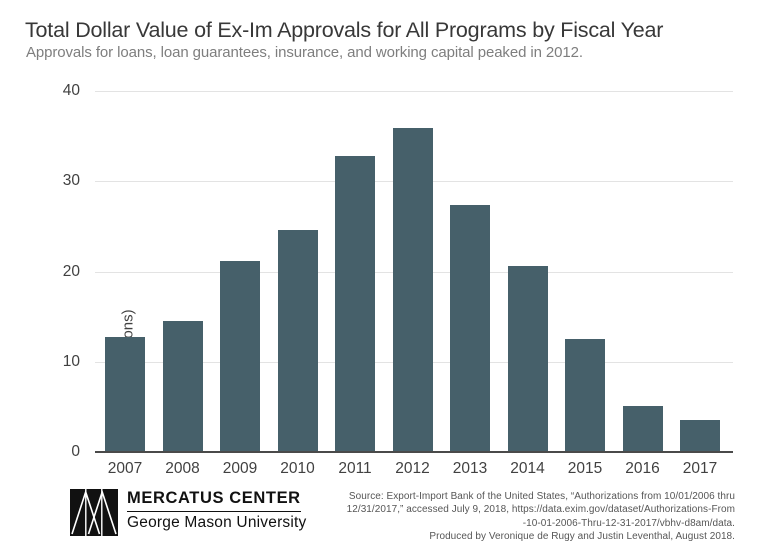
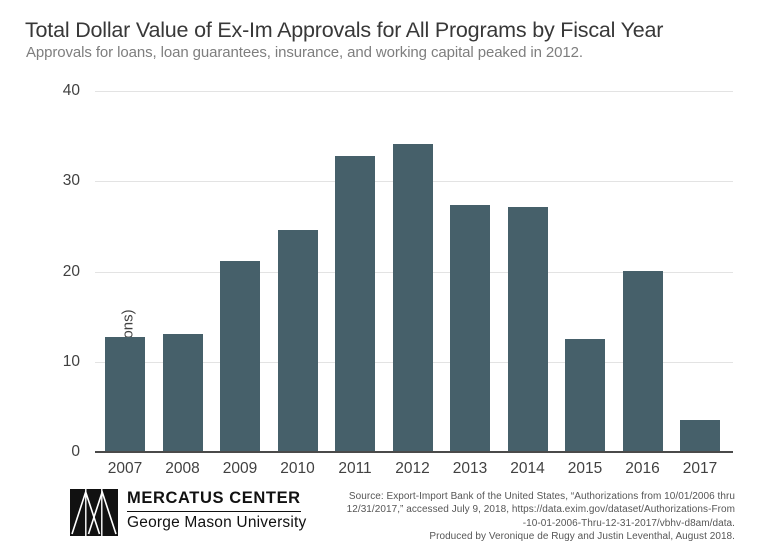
2008: 14 -> 13
2012: 36 -> 34
2014: 20 -> 27
2016: 5 -> 20
